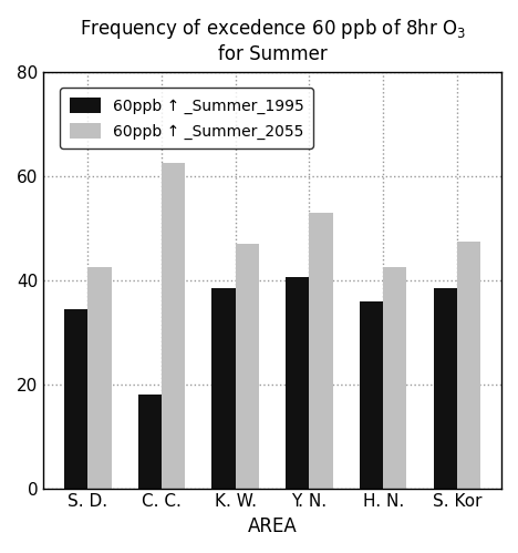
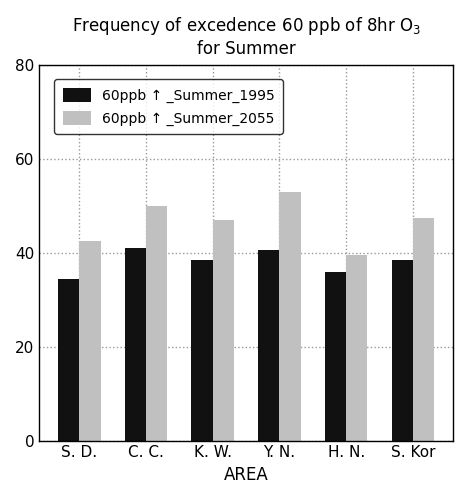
60ppb ↑ _Summer_1995/C. C.: 18.0 -> 41.0
60ppb ↑ _Summer_2055/C. C.: 62.5 -> 50.0
60ppb ↑ _Summer_2055/H. N.: 42.5 -> 39.5
